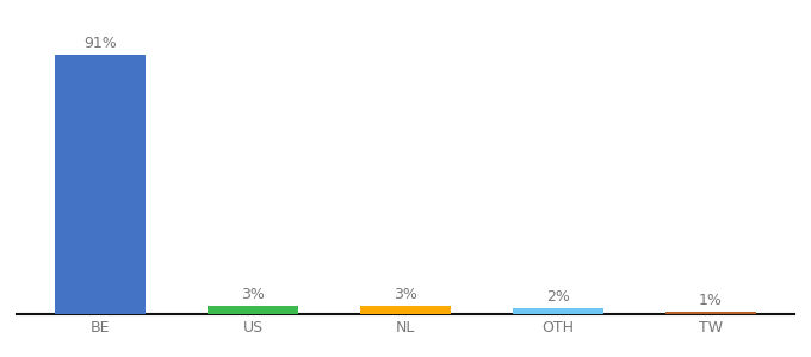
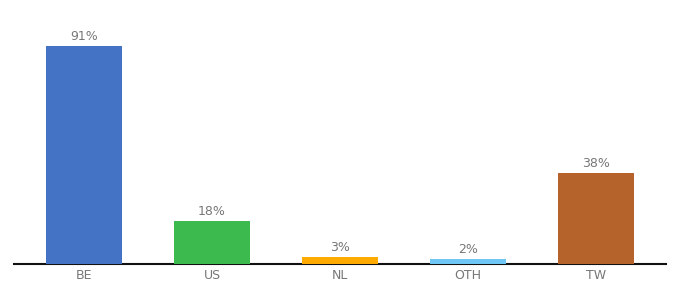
US: 3% -> 18%
TW: 1% -> 38%
